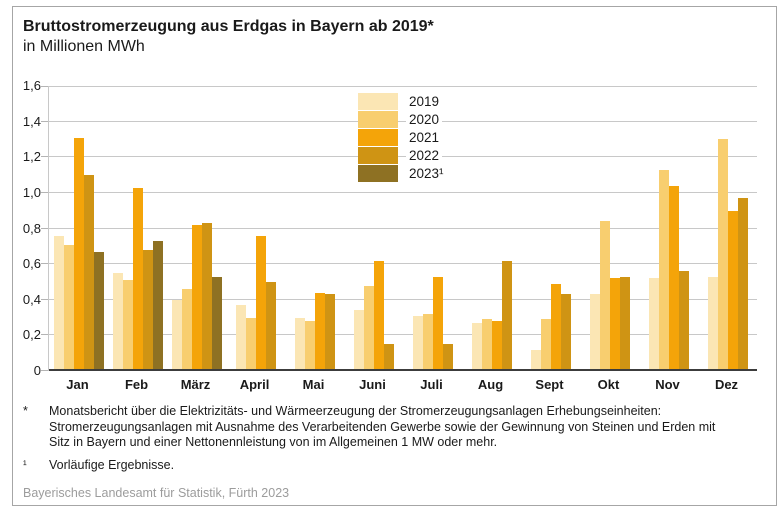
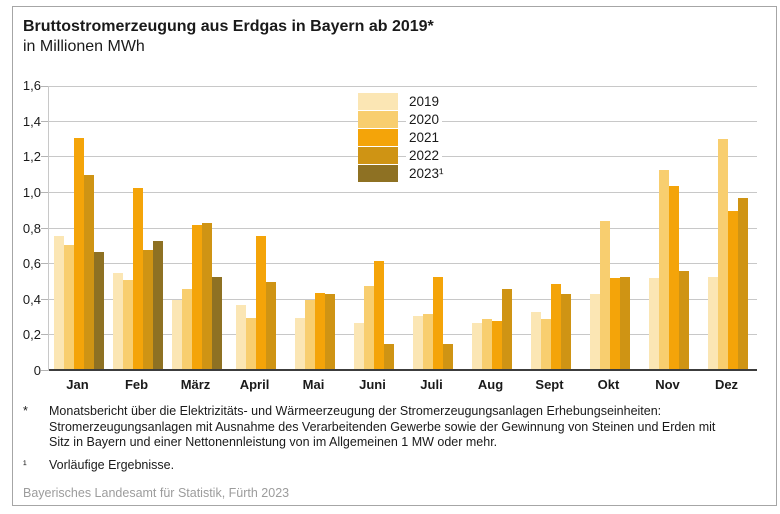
2020/Mai: 0,28 -> 0,40
2019/Juni: 0,34 -> 0,27
2022/Aug: 0,62 -> 0,46
2019/Sept: 0,12 -> 0,33
